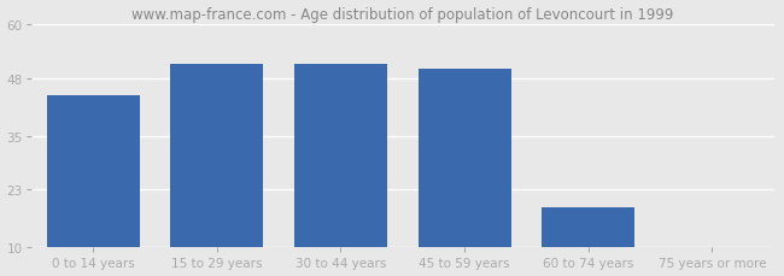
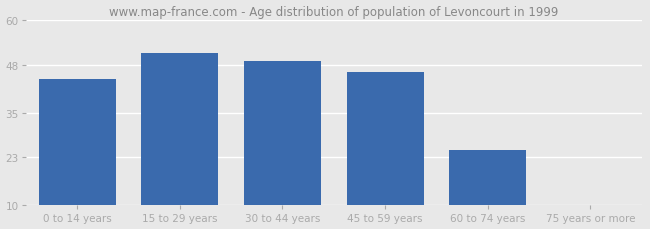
30 to 44 years: 51 -> 49
45 to 59 years: 50 -> 46
60 to 74 years: 19 -> 25
